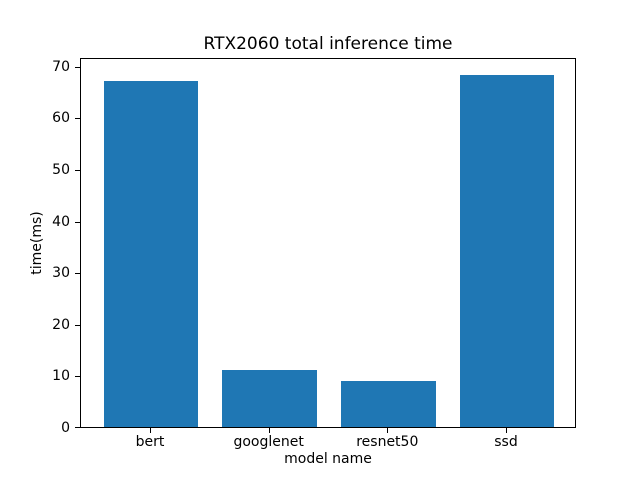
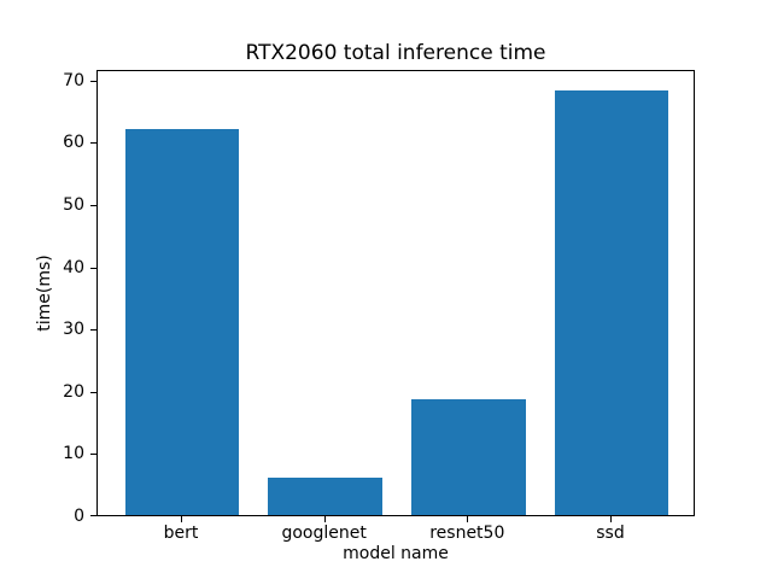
bert: 67 -> 62
googlenet: 11 -> 6
resnet50: 9 -> 19
